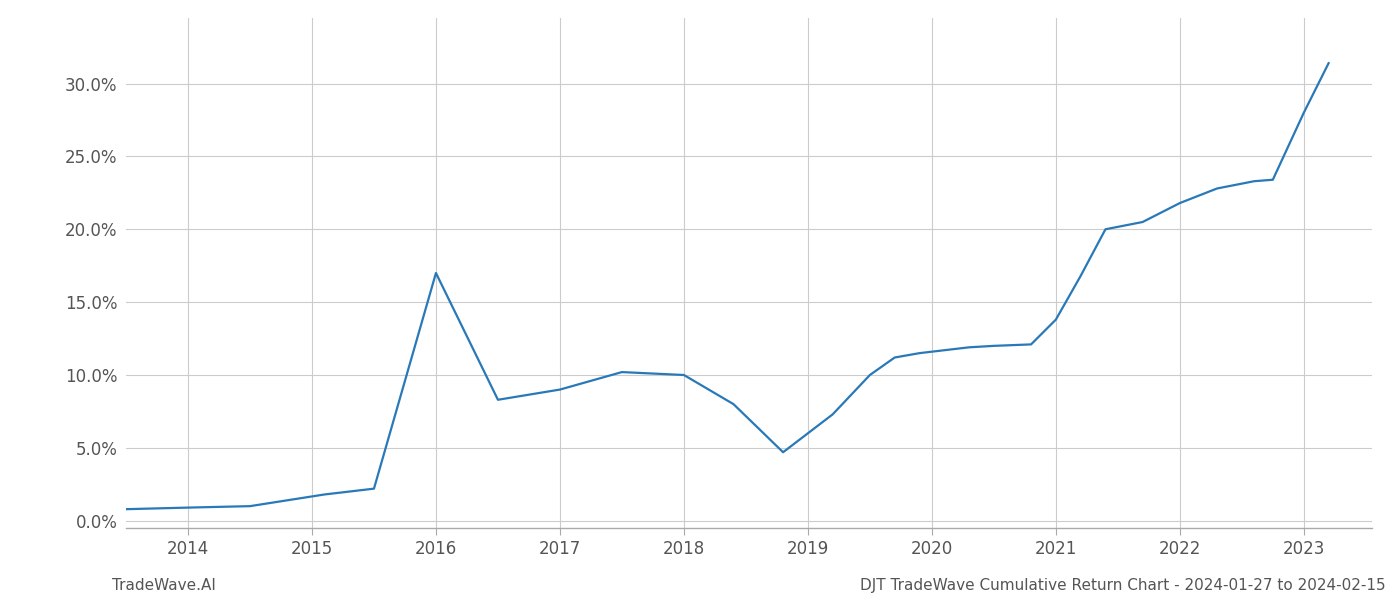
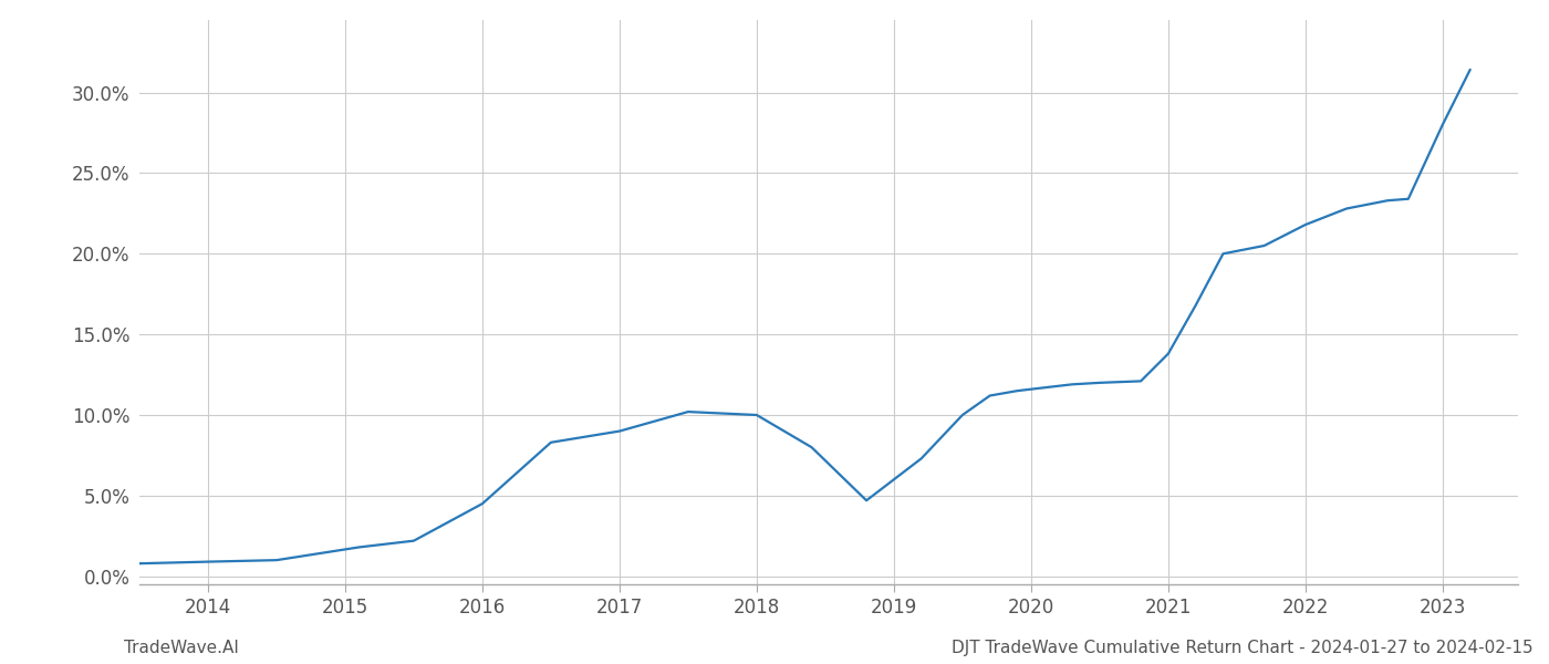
2016: 17.0% -> 4.5%
